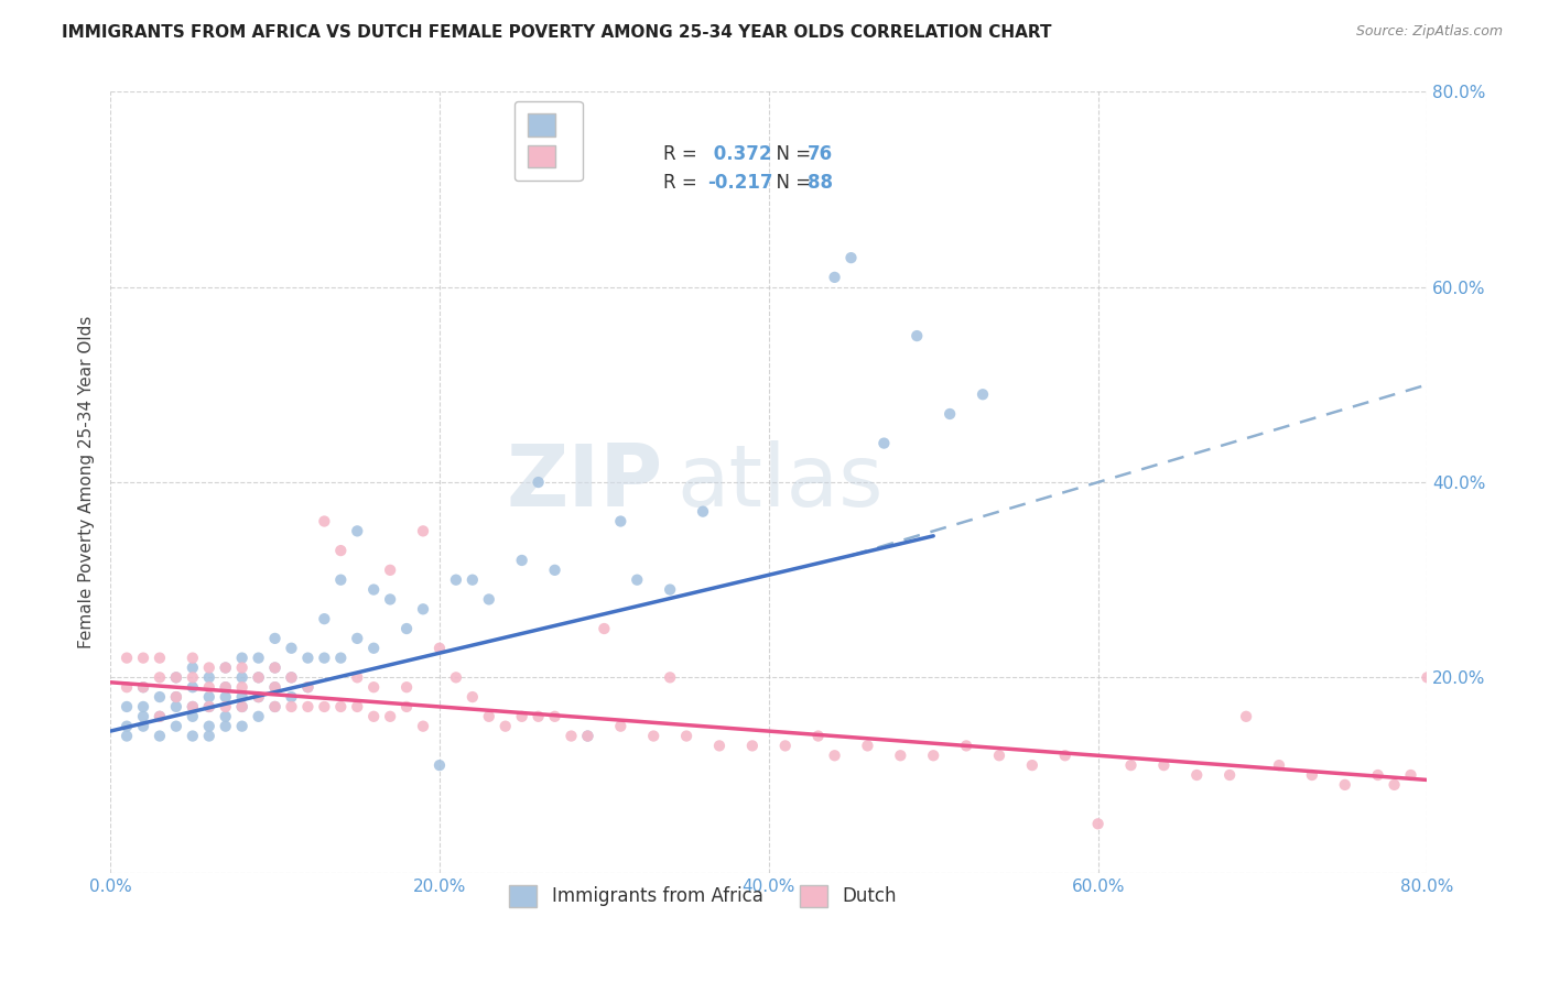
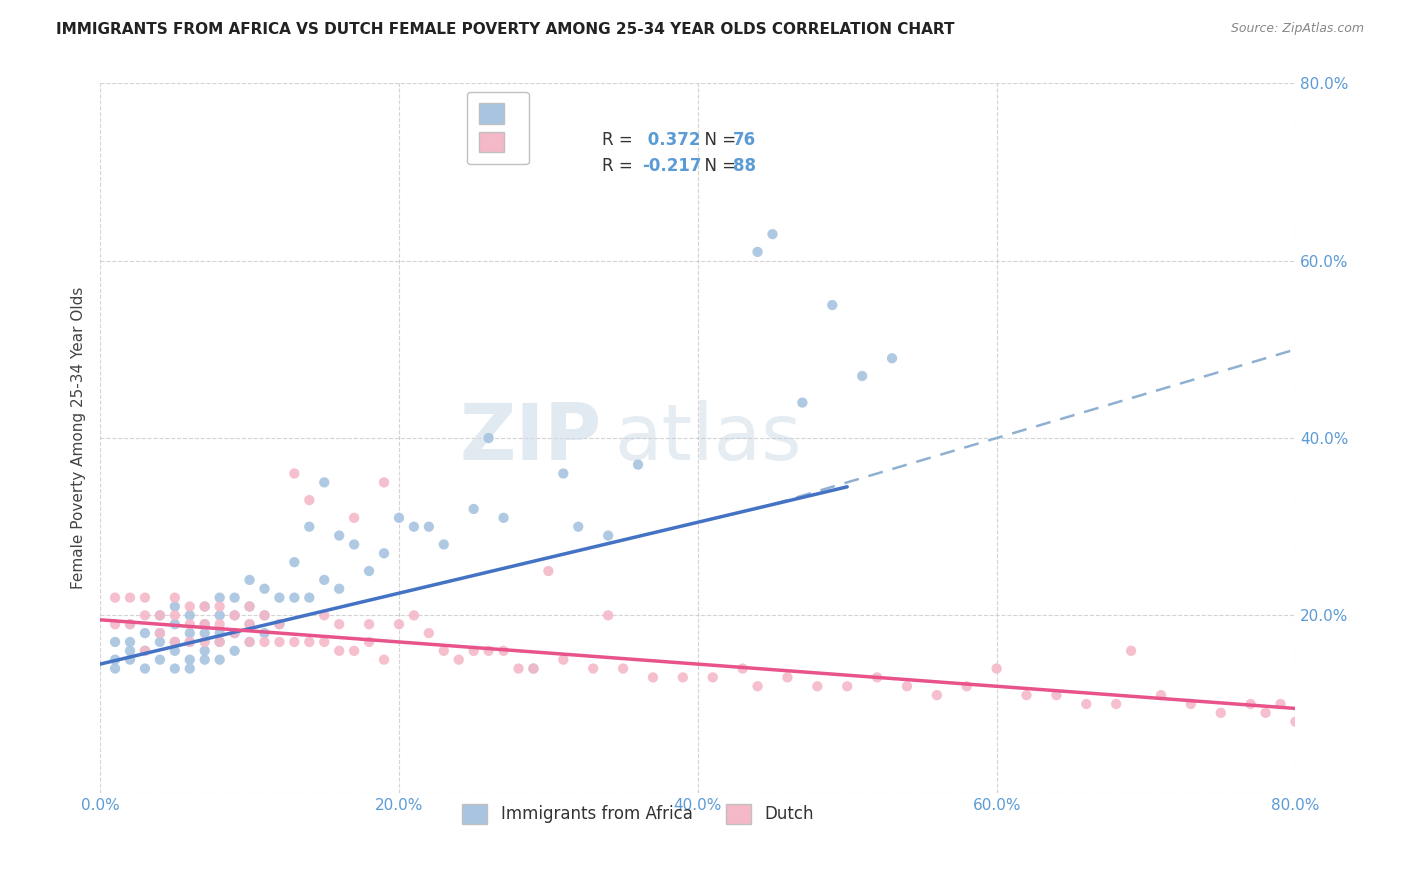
Immigrants from Africa/20.0%: 11% -> 31%
Dutch/20.0%: 23% -> 19%
Dutch/60.0%: 5% -> 14%
Dutch/80.0%: 20% -> 8%
